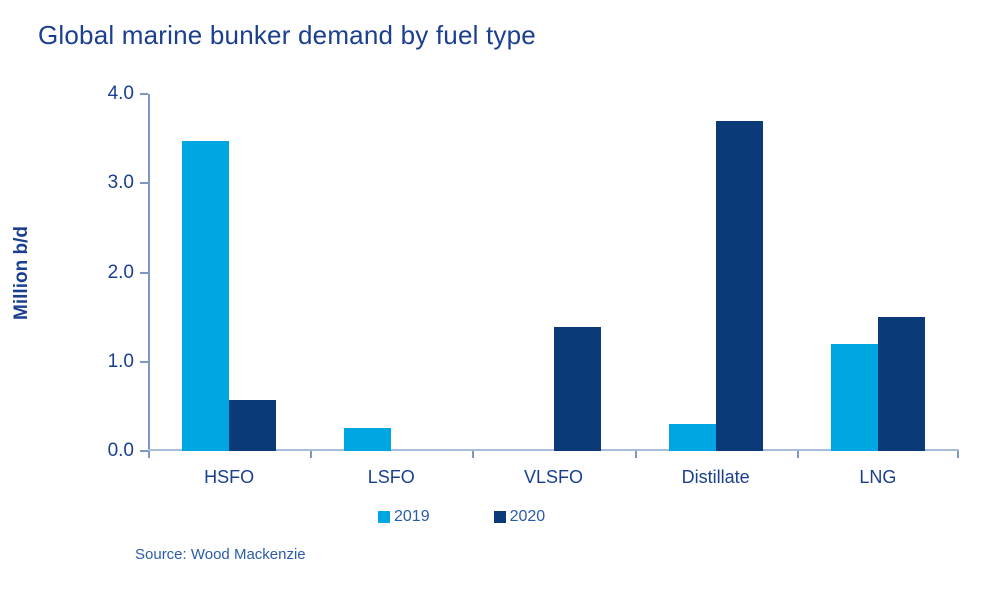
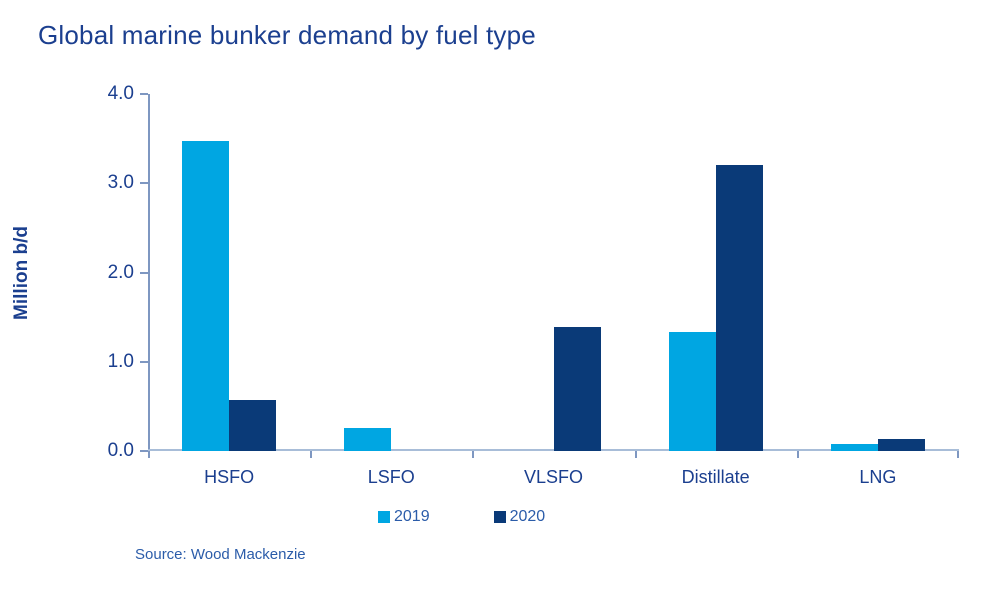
2019/Distillate: 0.3 -> 1.3
2020/Distillate: 3.7 -> 3.2
2019/LNG: 1.2 -> 0.1
2020/LNG: 1.5 -> 0.1
